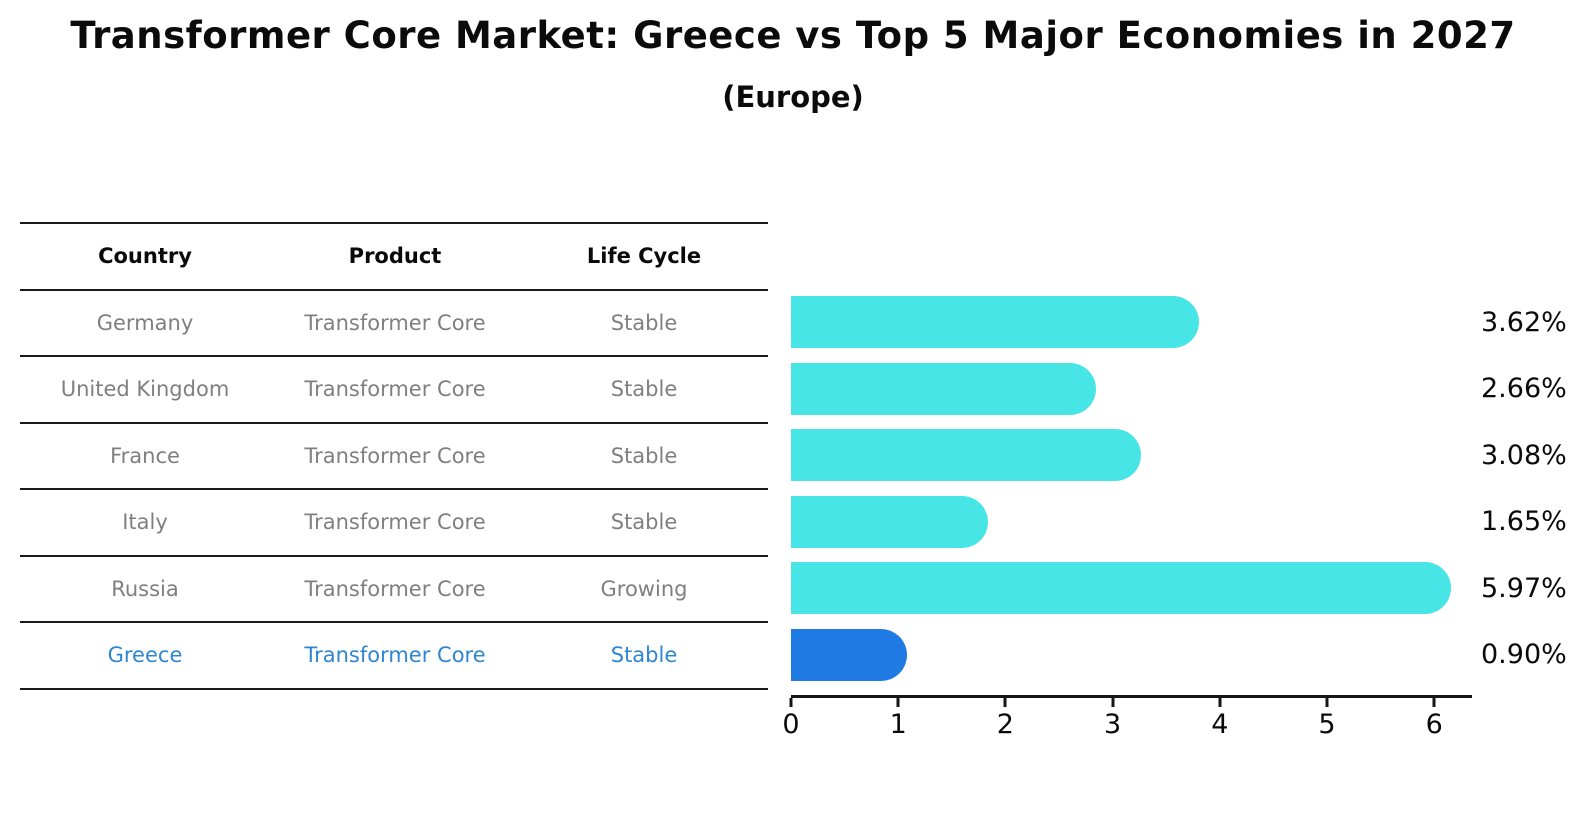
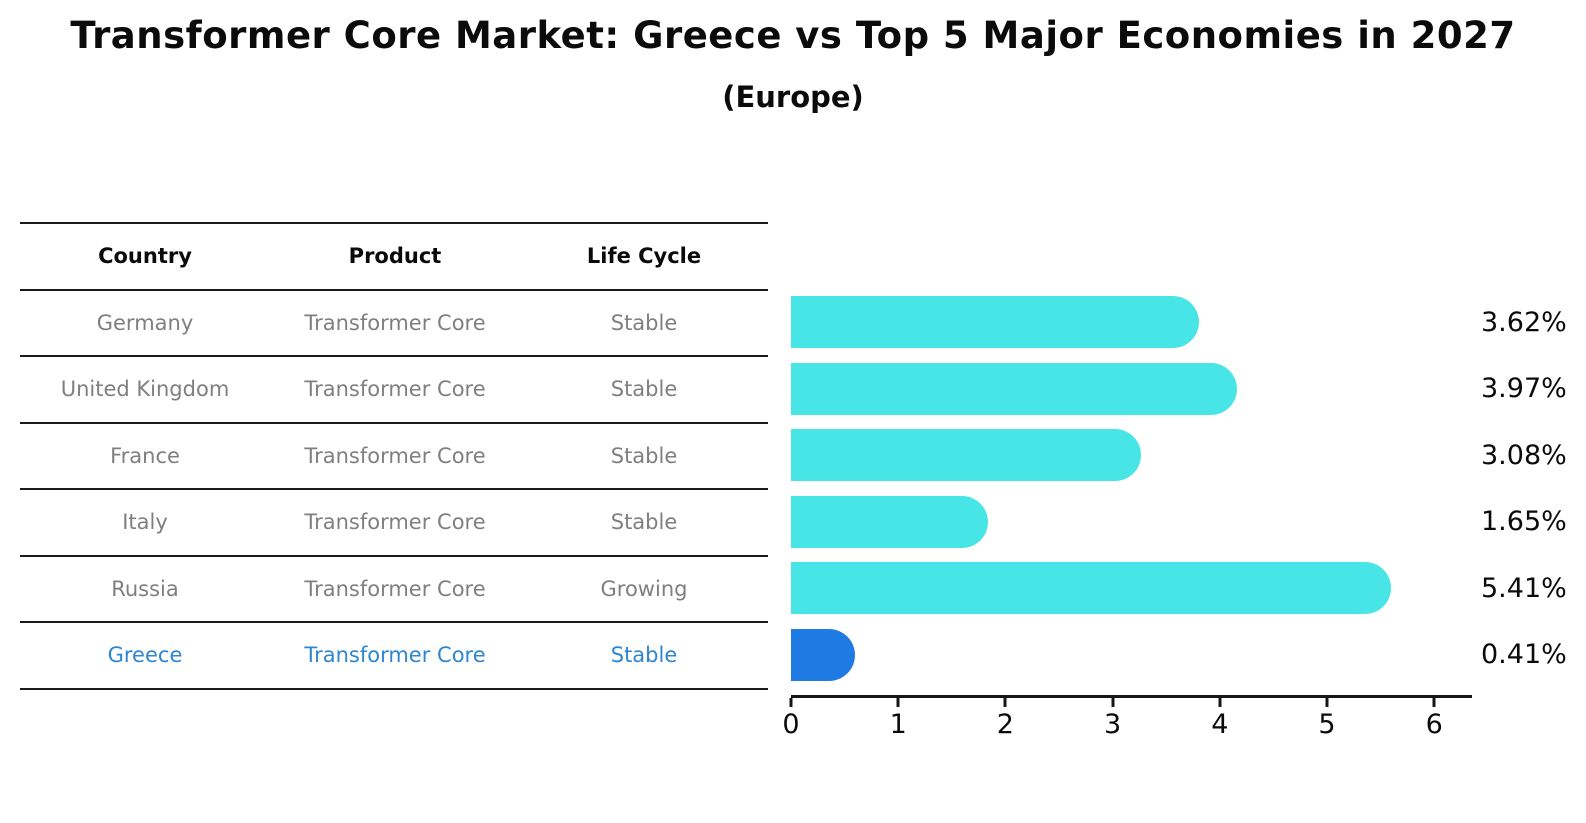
United Kingdom: 2.66% -> 3.97%
Russia: 5.97% -> 5.41%
Greece: 0.90% -> 0.41%
